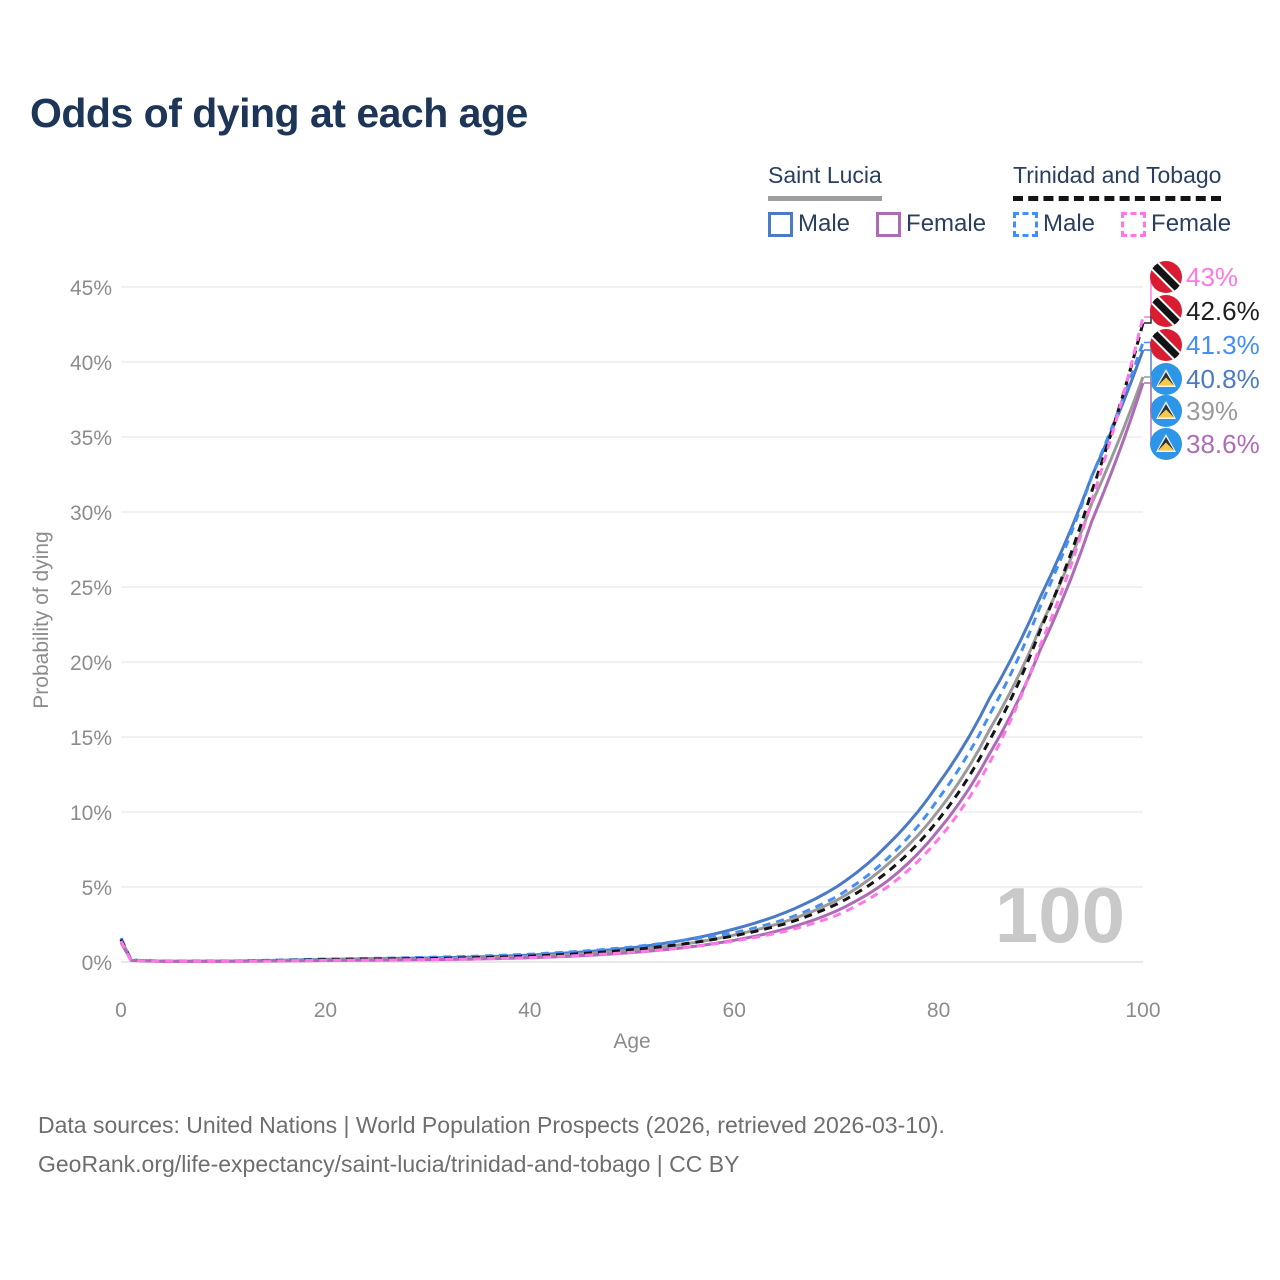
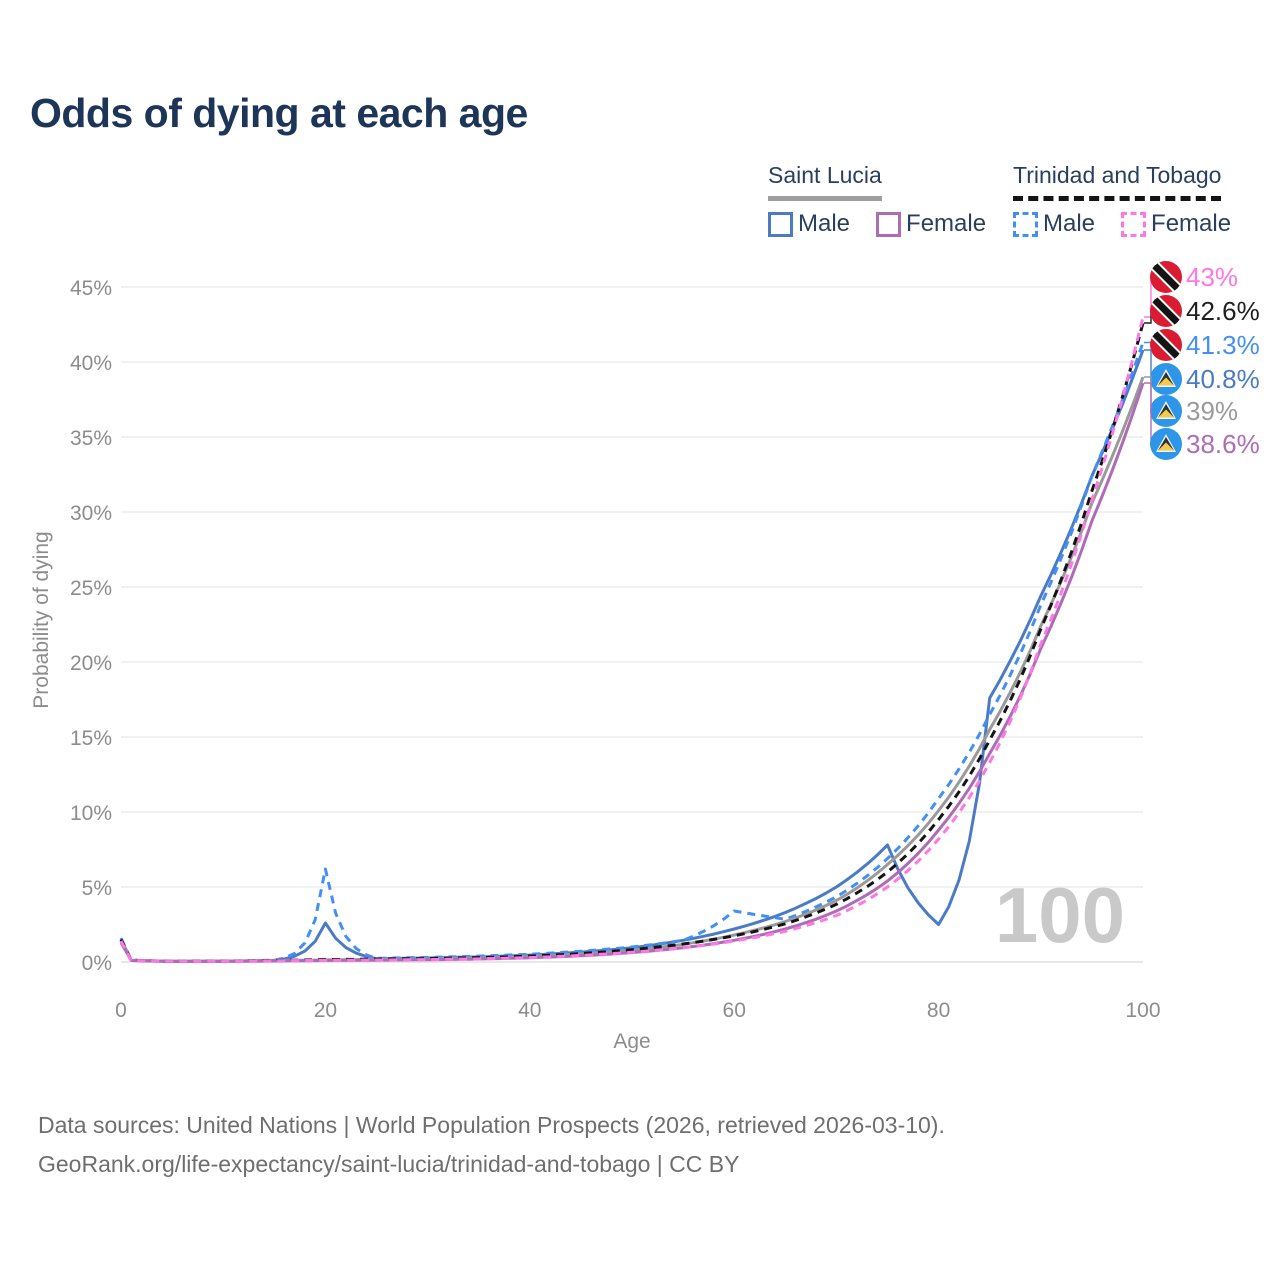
Saint Lucia Male/20: 0.2% -> 2.6%
Trinidad and Tobago Male/20: 0.2% -> 6.2%
Trinidad and Tobago Male/60: 1.9% -> 3.4%
Saint Lucia Male/80: 11.9% -> 2.5%
